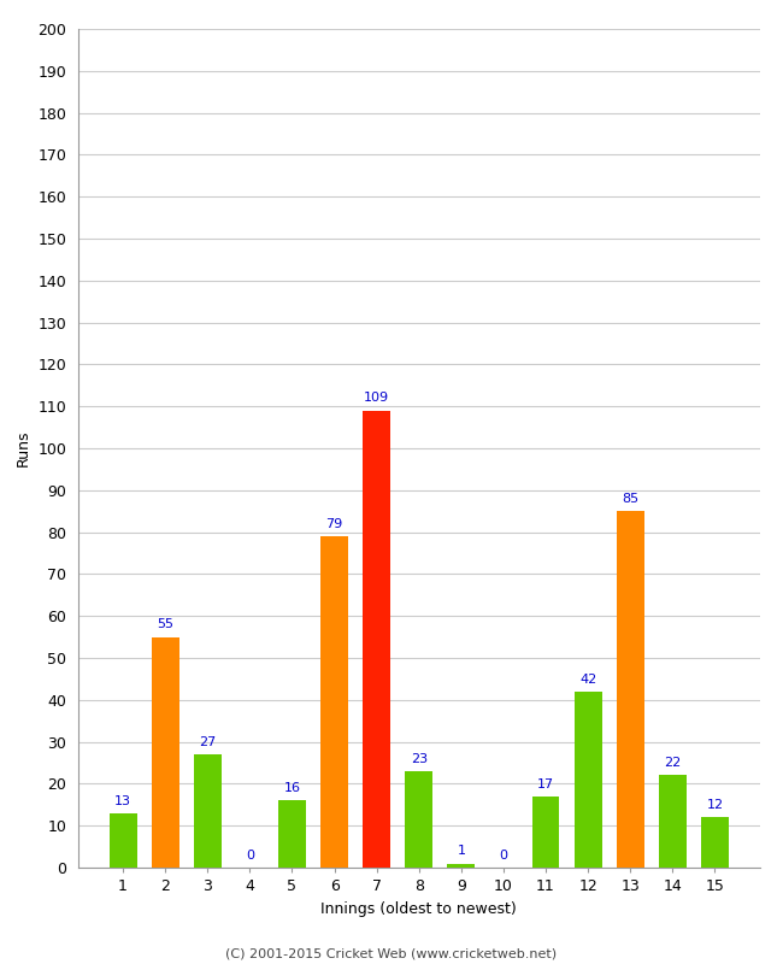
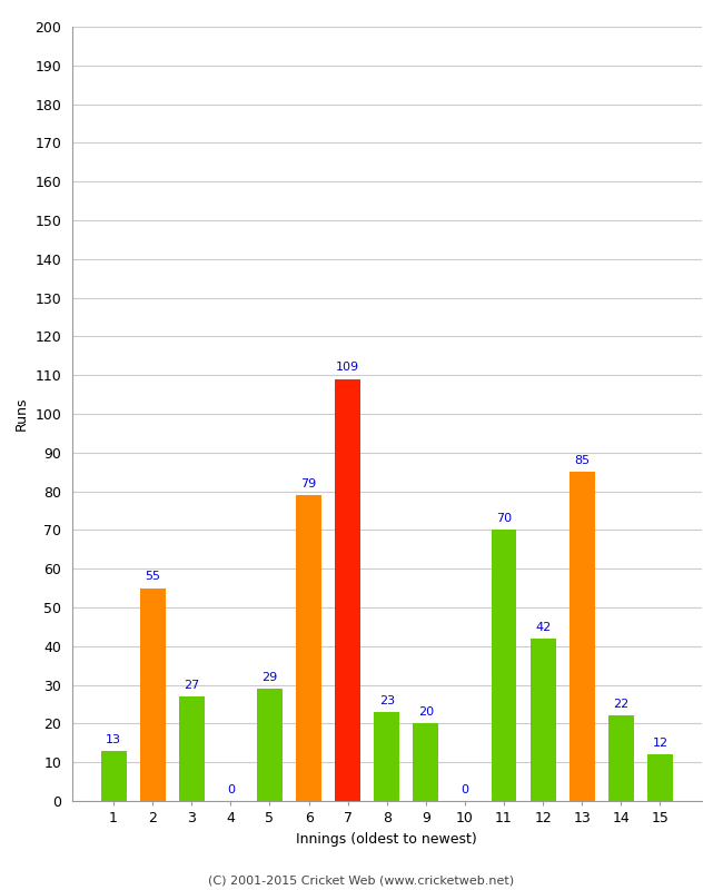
5: 16 -> 29
9: 1 -> 20
11: 17 -> 70
